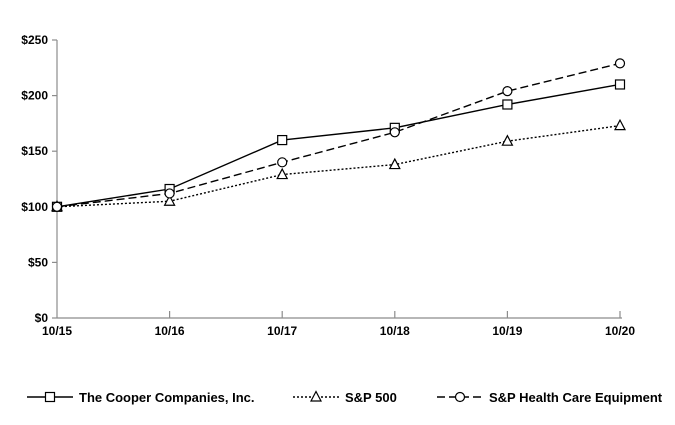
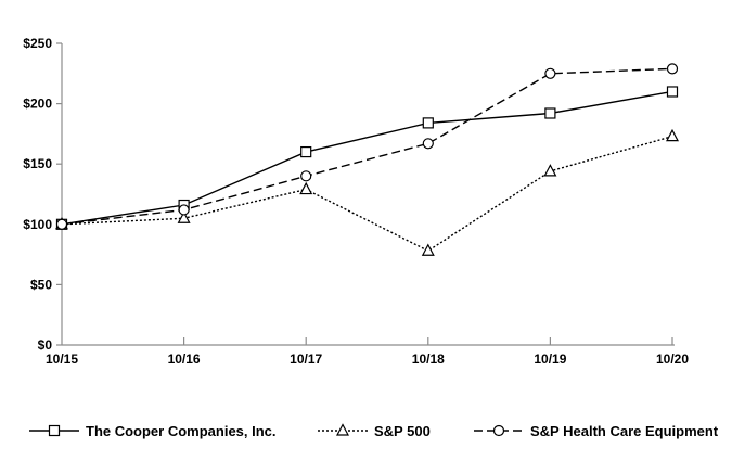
The Cooper Companies, Inc./10/18: $171 -> $184
S&P 500/10/18: $138 -> $78
S&P 500/10/19: $159 -> $144
S&P Health Care Equipment/10/19: $204 -> $225
